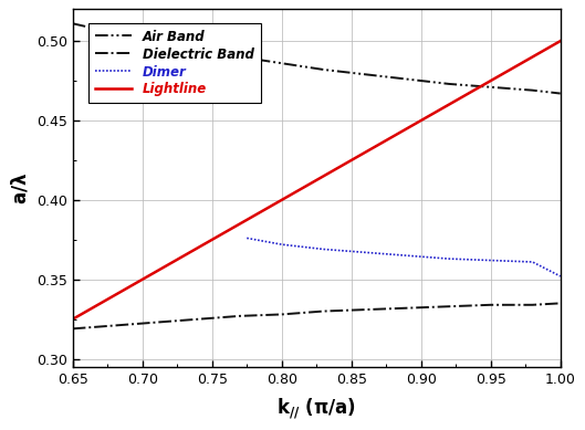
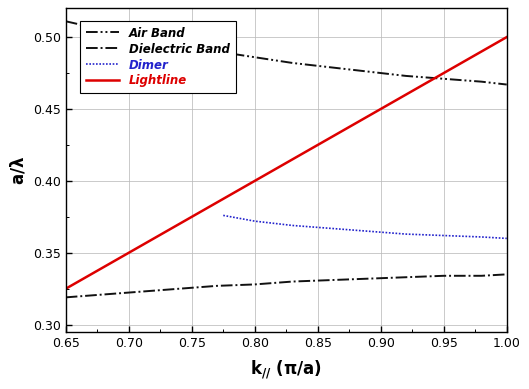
Dimer/1.00: 0.352 -> 0.360
